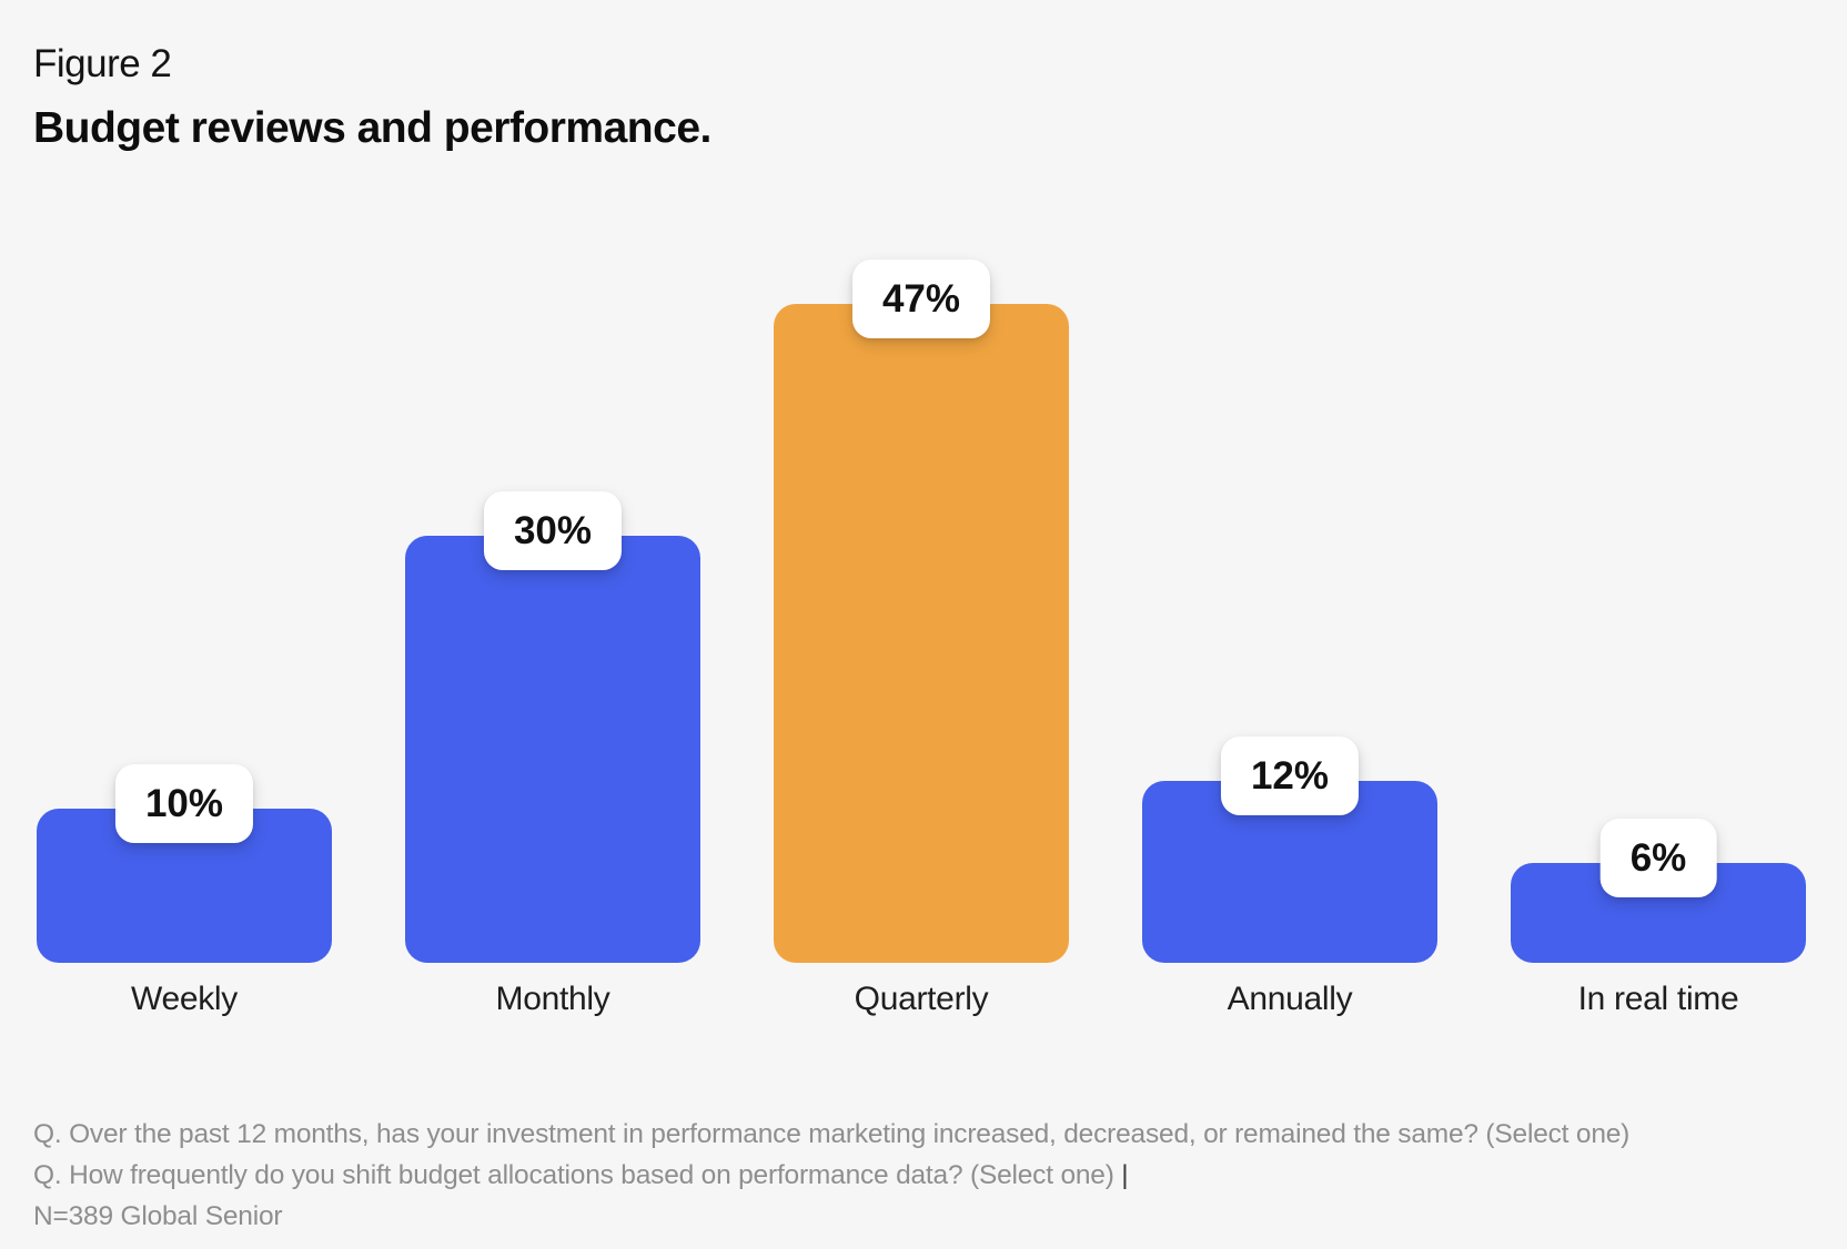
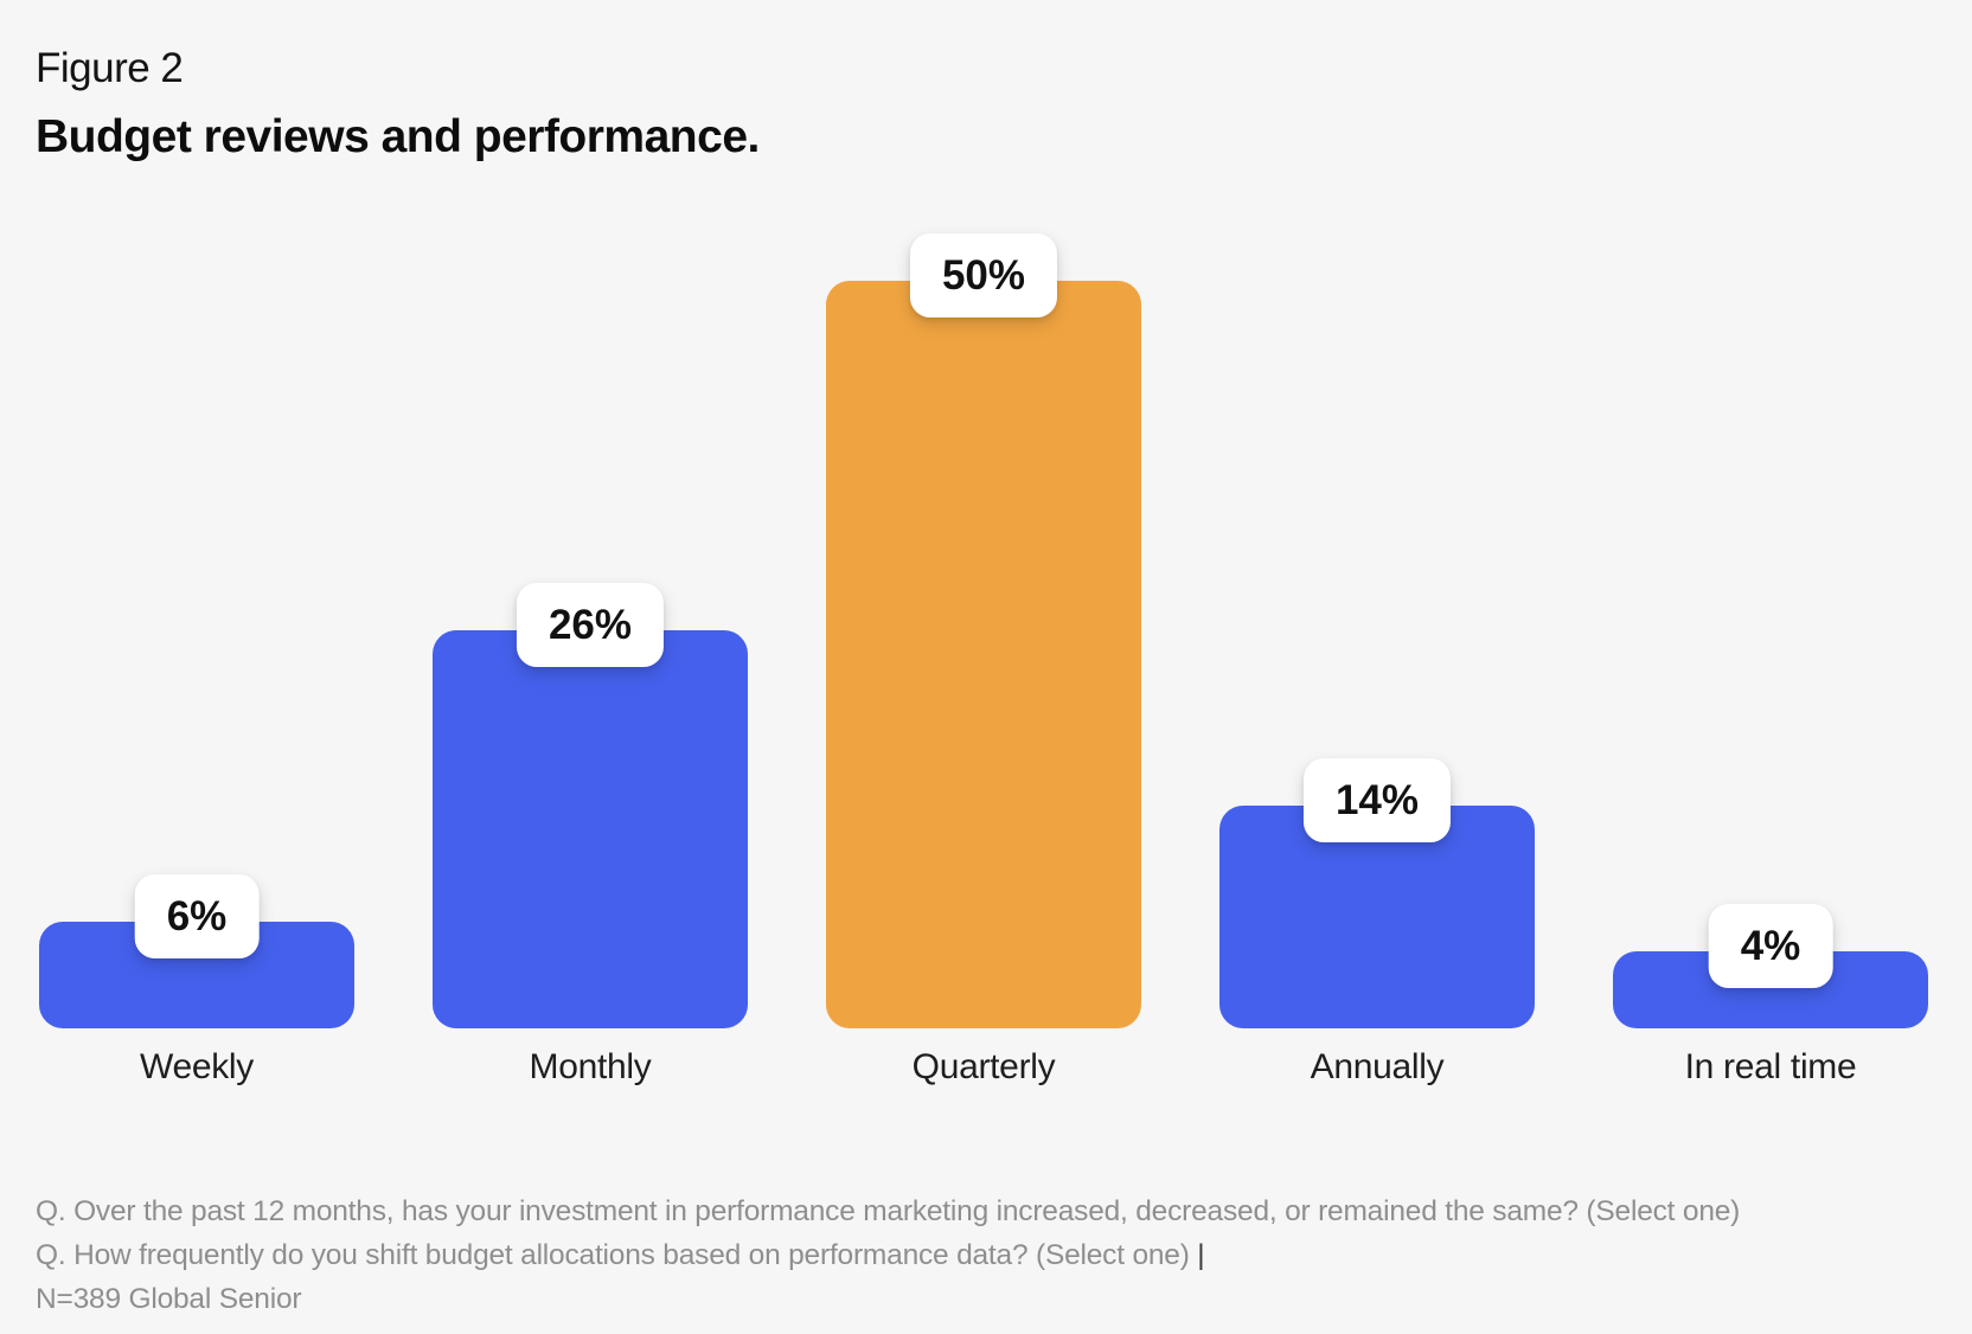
Weekly: 10% -> 6%
Monthly: 30% -> 26%
Quarterly: 47% -> 50%
Annually: 12% -> 14%
In real time: 6% -> 4%
